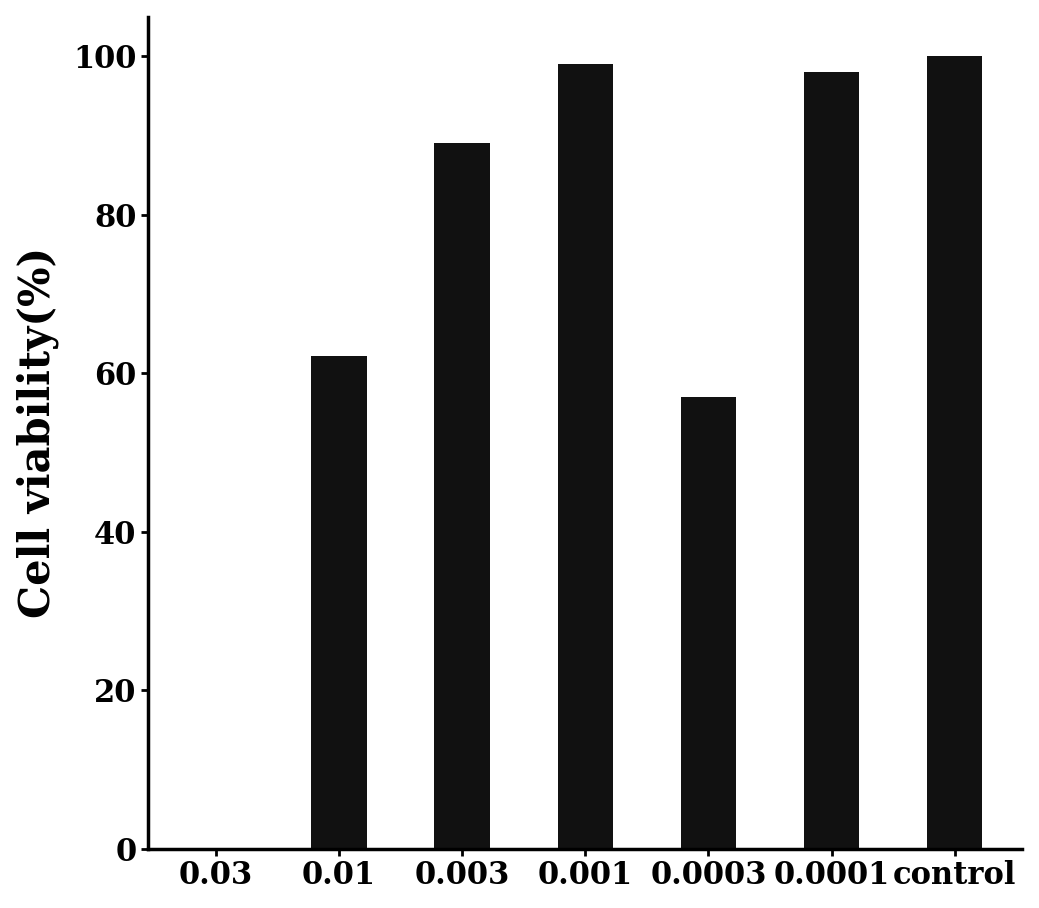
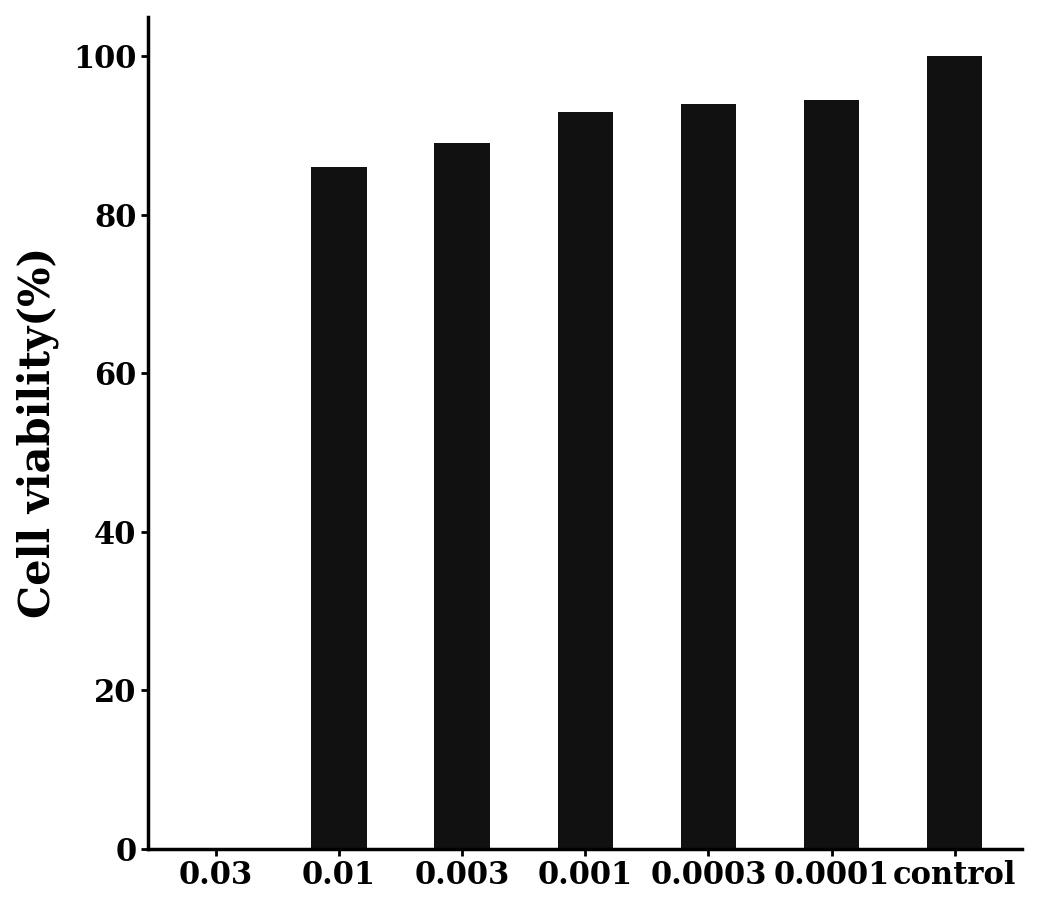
0.01: 62.2 -> 86.0
0.001: 99.0 -> 93.0
0.0003: 57.0 -> 94.0
0.0001: 98.0 -> 94.5
